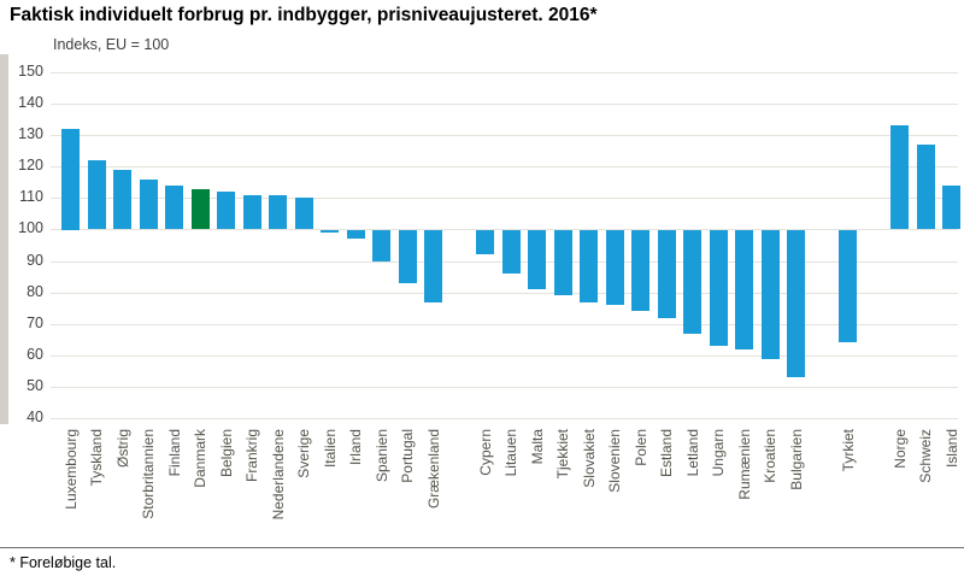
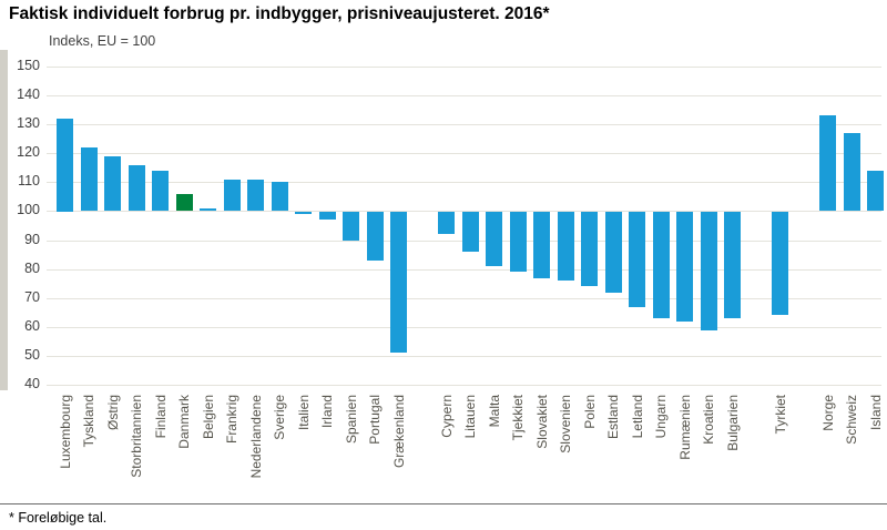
Danmark: 113 -> 106
Belgien: 112 -> 101
Grækenland: 77 -> 51
Bulgarien: 53 -> 63
